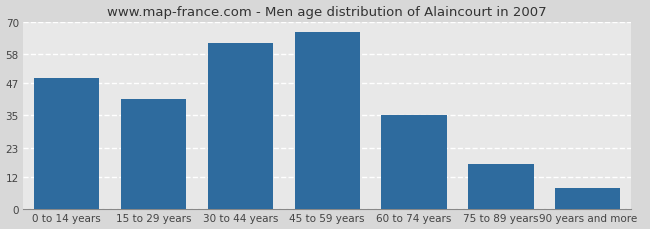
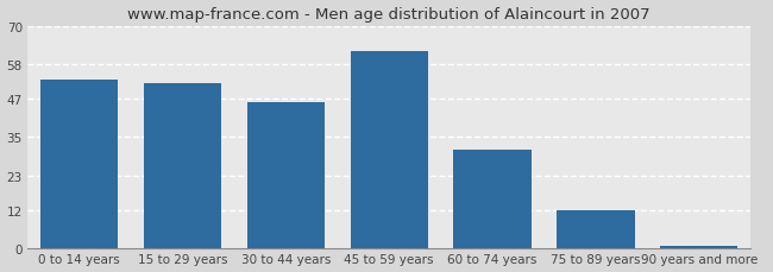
0 to 14 years: 49 -> 53
15 to 29 years: 41 -> 52
30 to 44 years: 62 -> 46
45 to 59 years: 66 -> 62
60 to 74 years: 35 -> 31
75 to 89 years: 17 -> 12
90 years and more: 8 -> 1
